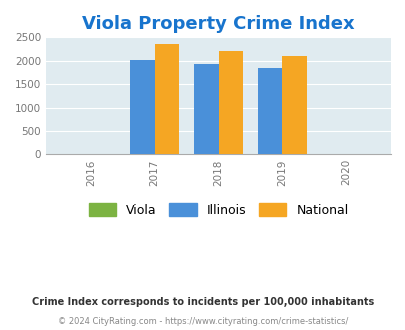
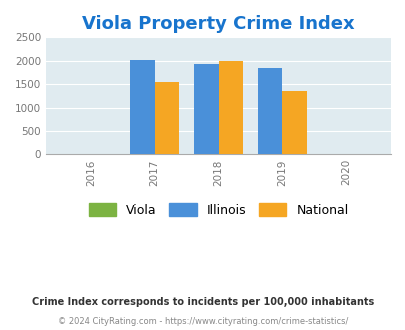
National/2017: 2360 -> 1550
National/2018: 2210 -> 2000
National/2019: 2100 -> 1350
